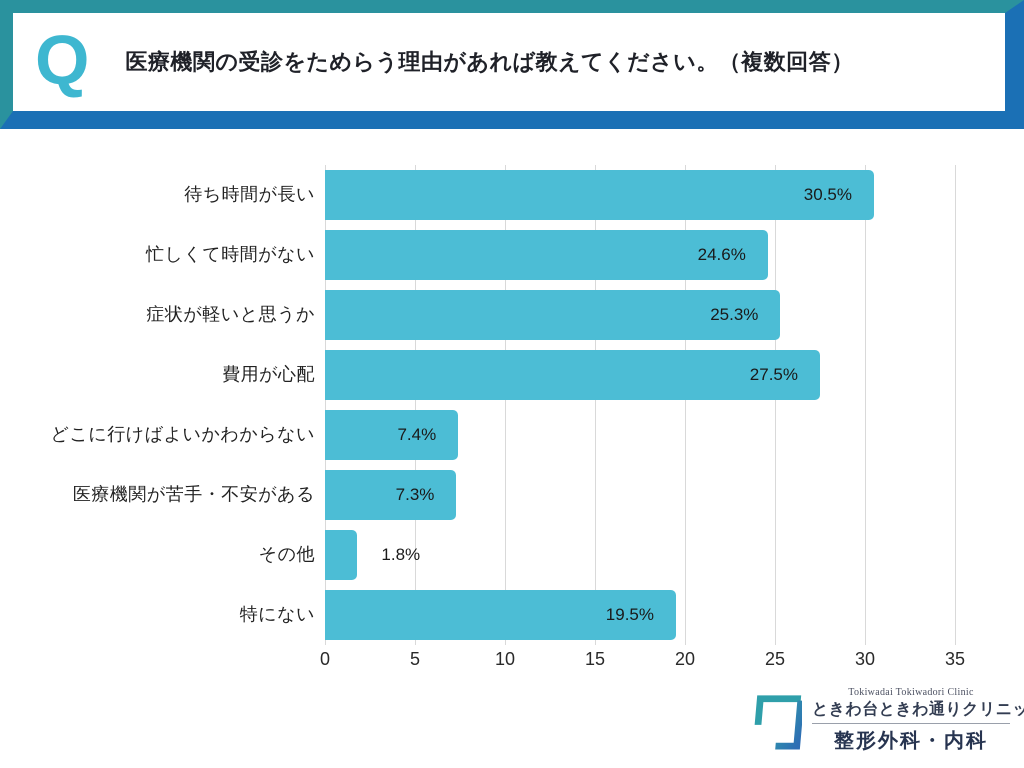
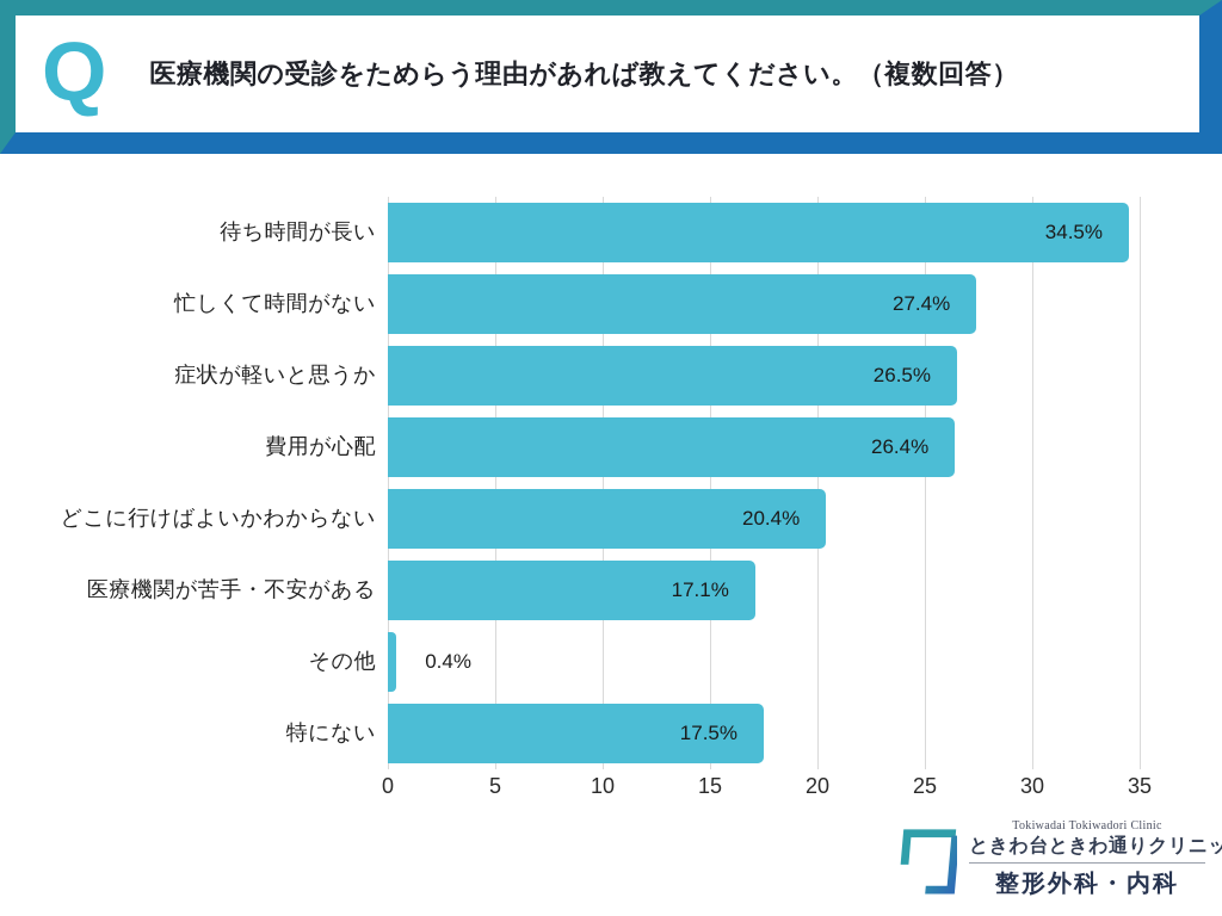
待ち時間が長い: 30.5% -> 34.5%
忙しくて時間がない: 24.6% -> 27.4%
症状が軽いと思うか: 25.3% -> 26.5%
費用が心配: 27.5% -> 26.4%
どこに行けばよいかわからない: 7.4% -> 20.4%
医療機関が苦手・不安がある: 7.3% -> 17.1%
その他: 1.8% -> 0.4%
特にない: 19.5% -> 17.5%
